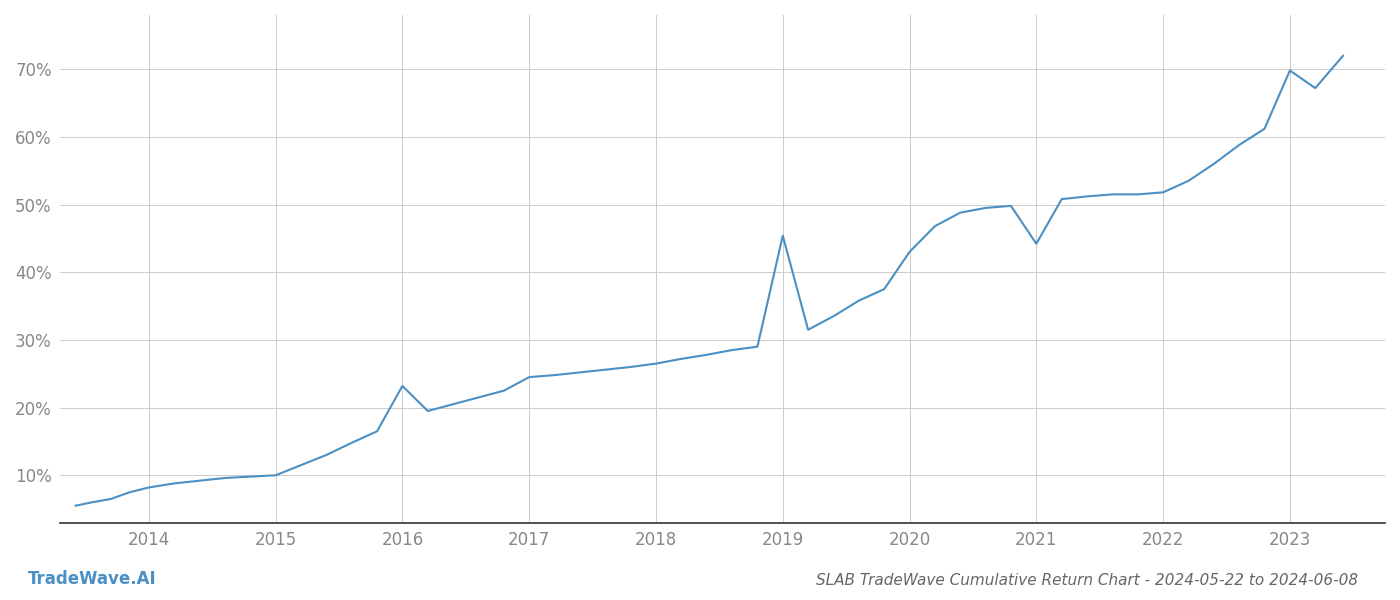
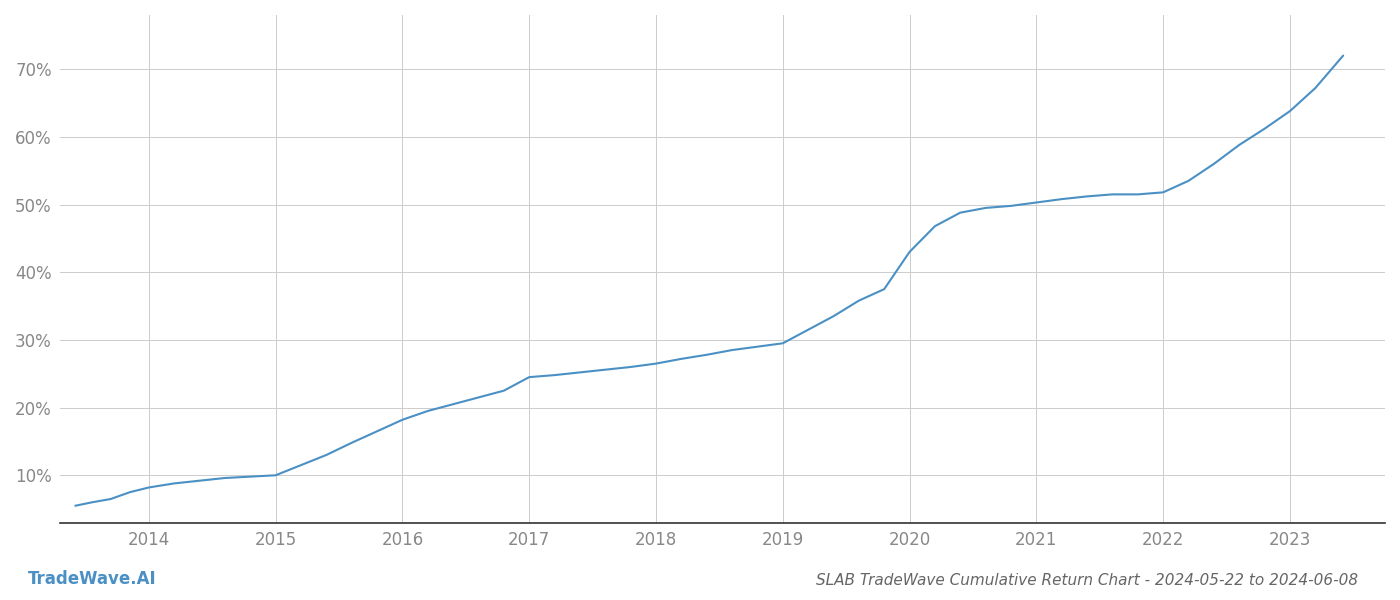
2016: 23.2% -> 18.2%
2019: 45.4% -> 29.5%
2021: 44.2% -> 50.3%
2023: 69.8% -> 63.8%
